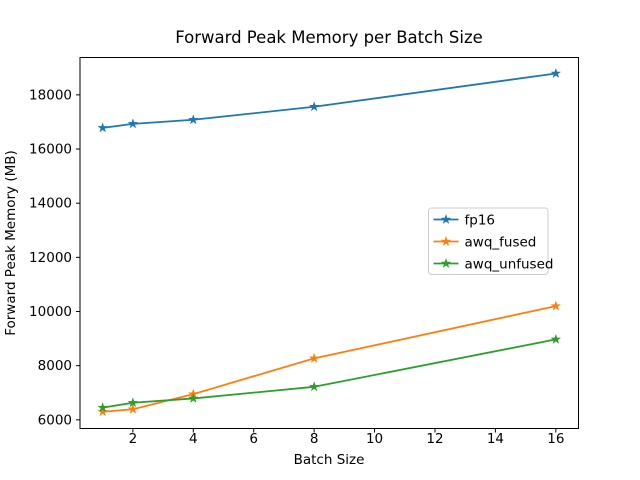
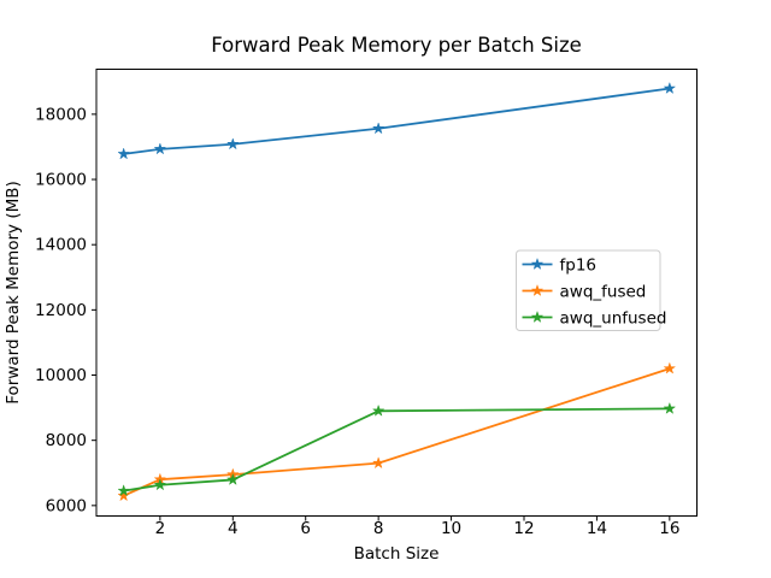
awq_fused/2: 6400 -> 6800
awq_fused/8: 8300 -> 7300
awq_unfused/8: 7200 -> 8900
